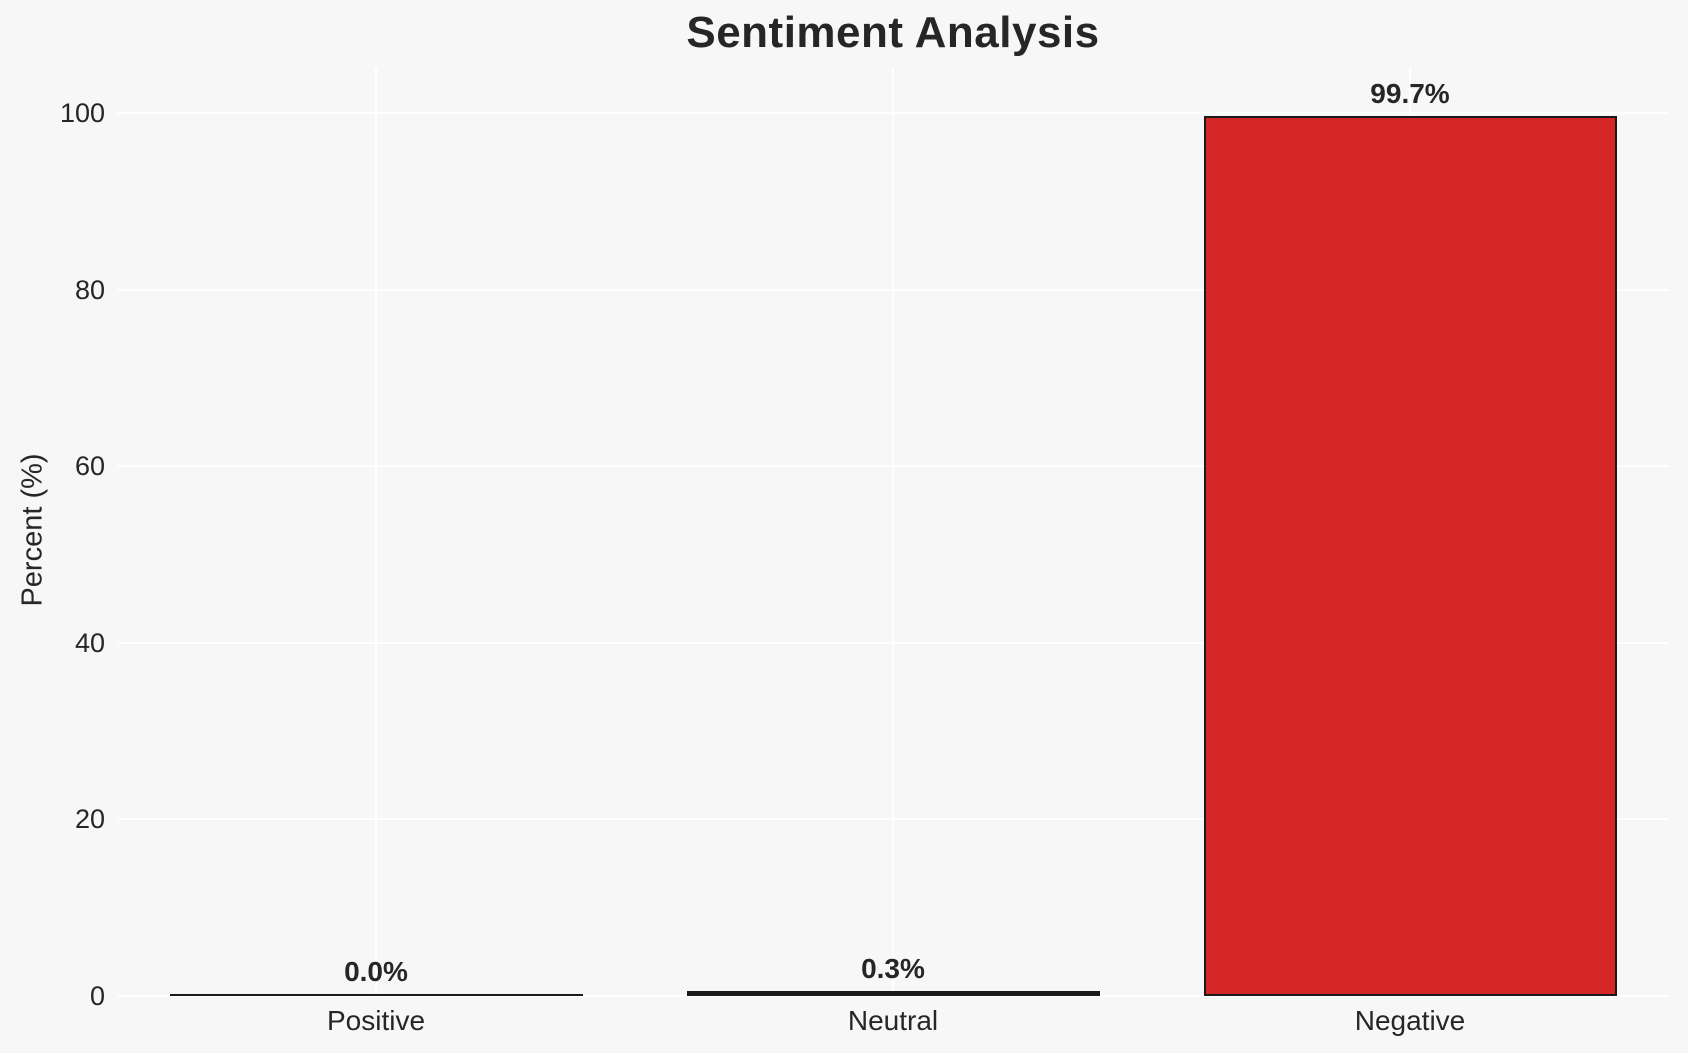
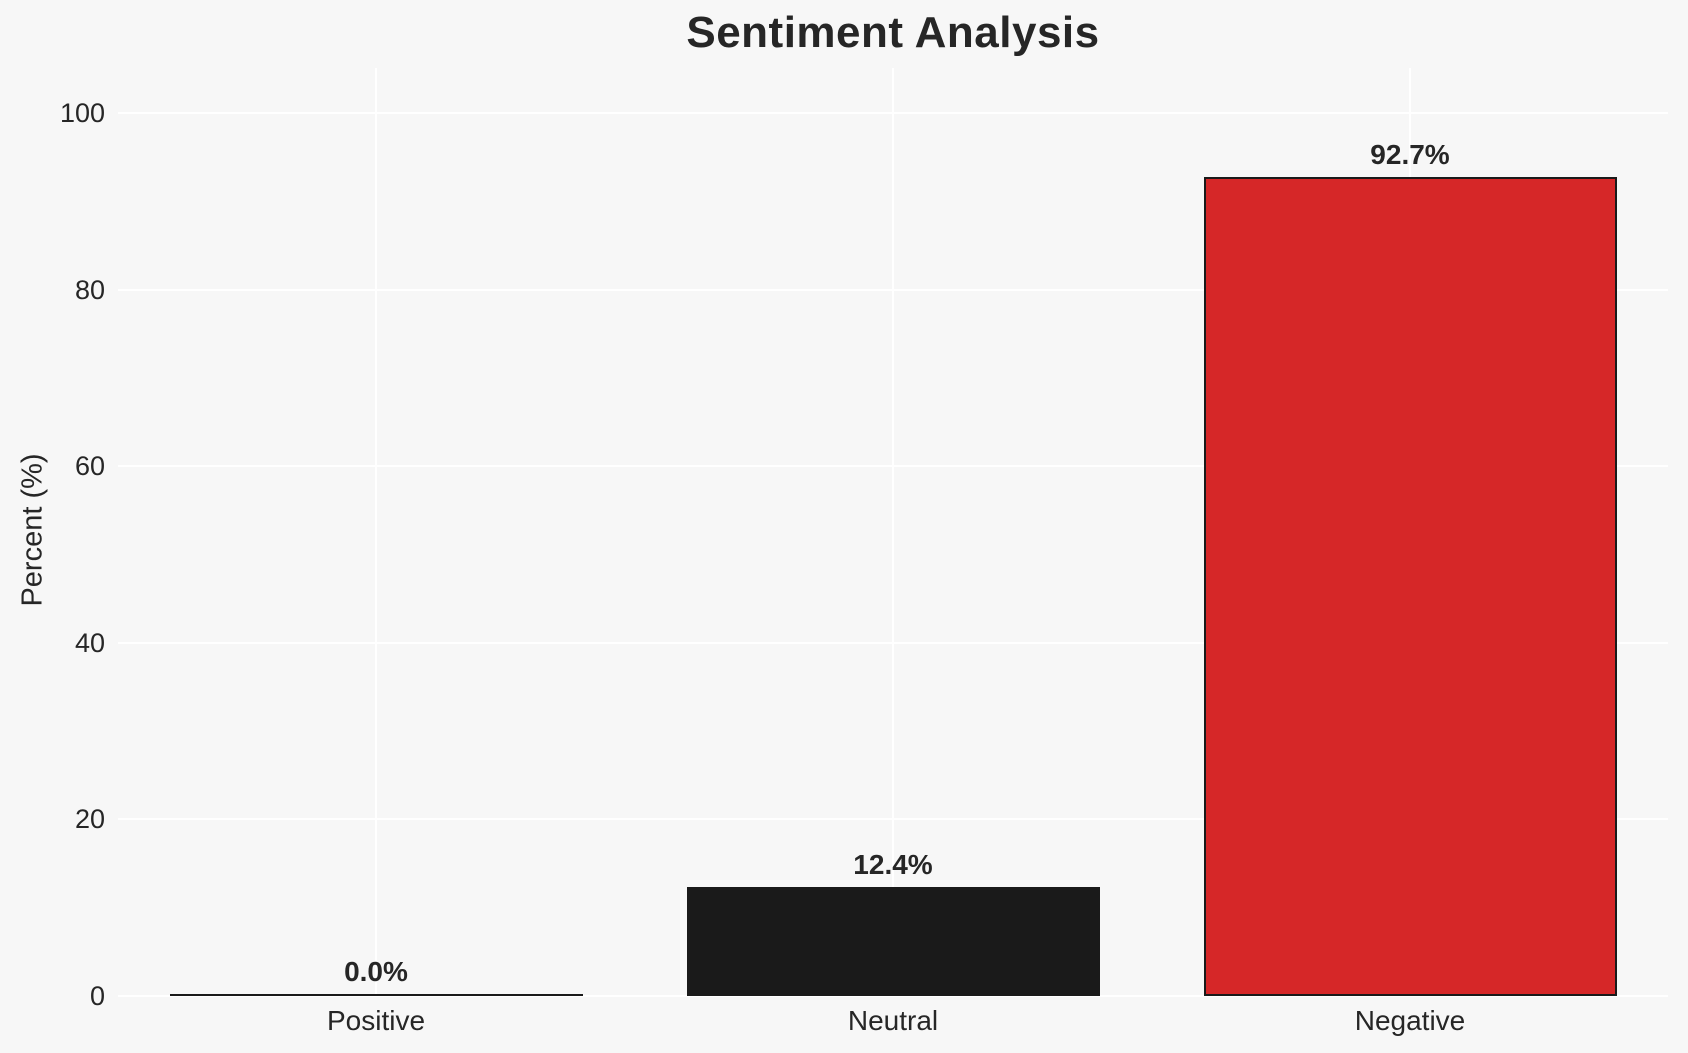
Neutral: 0.3% -> 12.4%
Negative: 99.7% -> 92.7%
